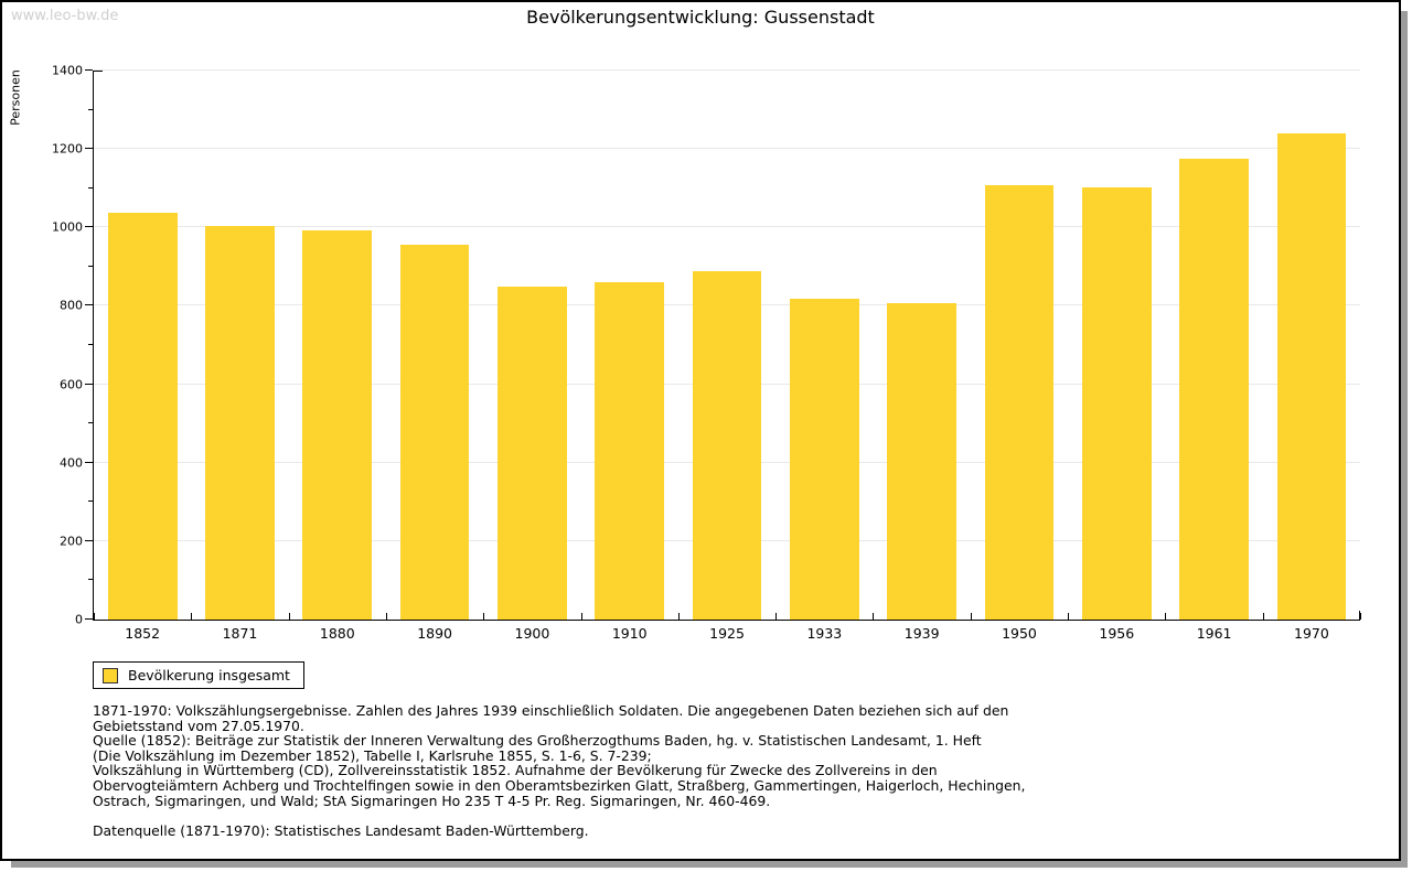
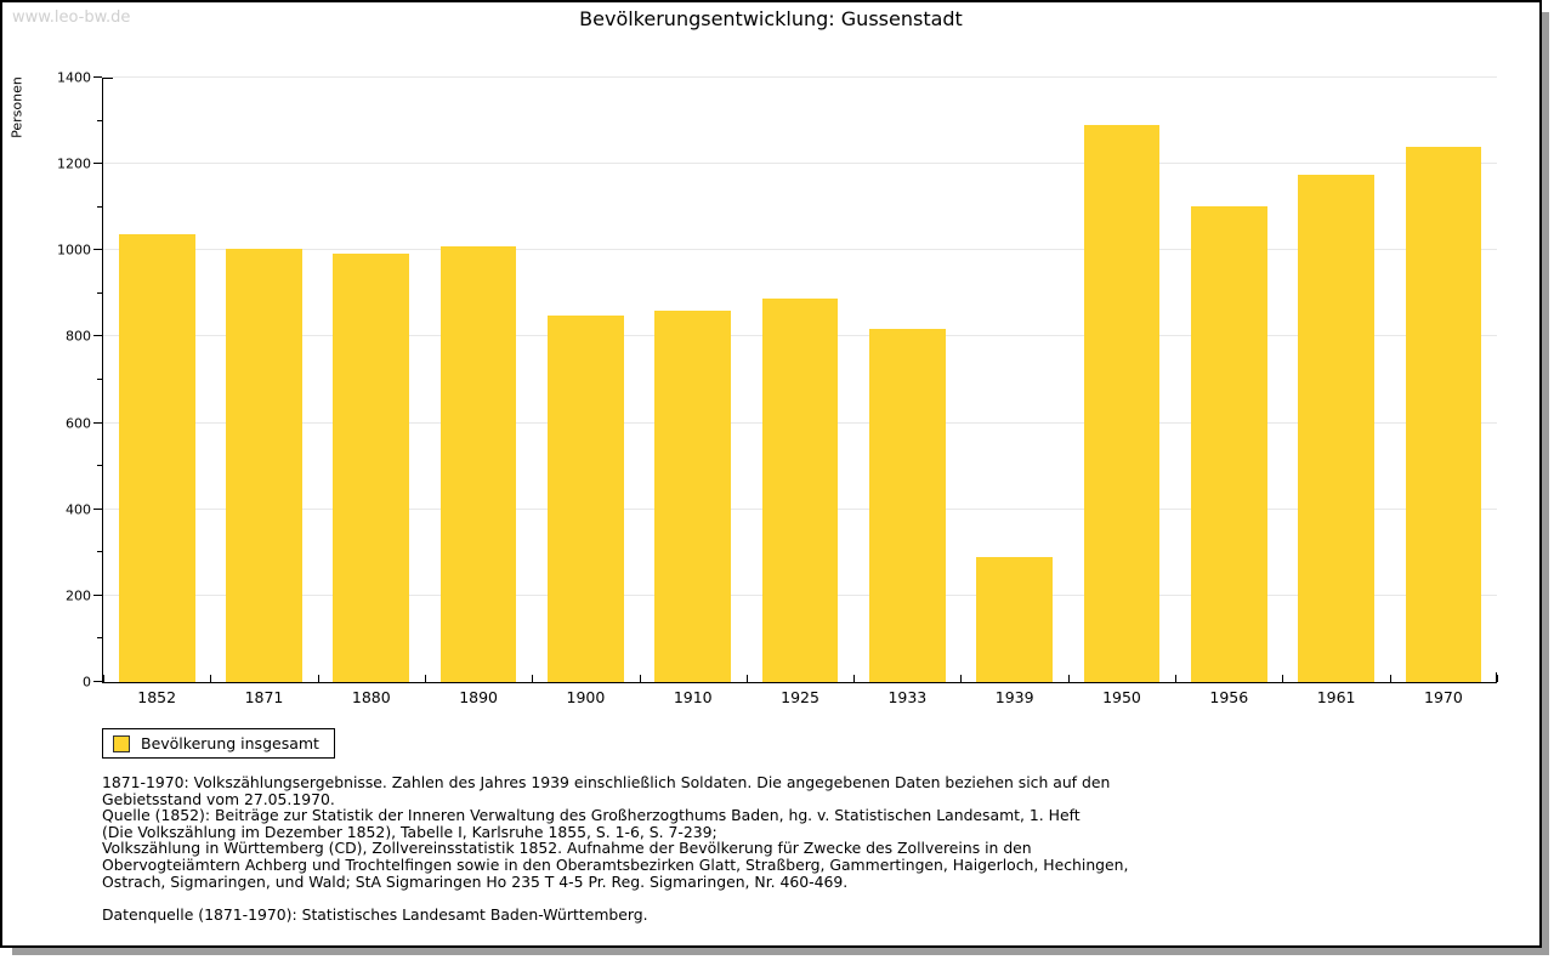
1890: 960 -> 1010
1939: 810 -> 290
1950: 1110 -> 1290
